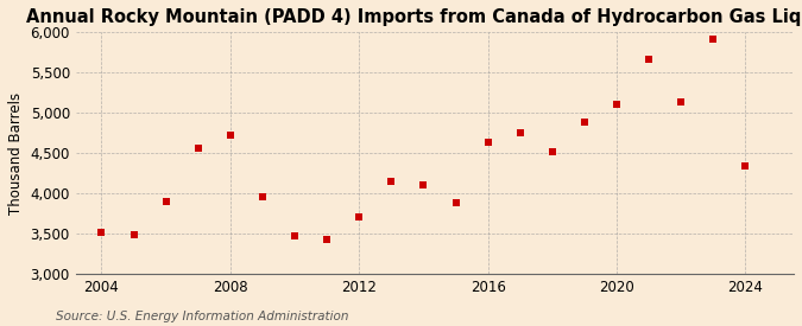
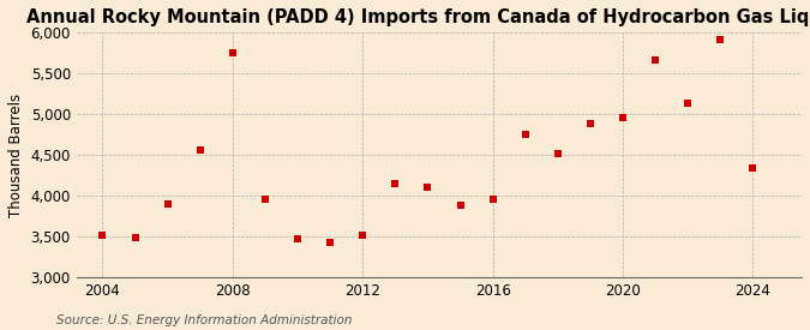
2008: 4,720 -> 5,750
2012: 3,700 -> 3,510
2016: 4,640 -> 3,950
2020: 5,100 -> 4,960
